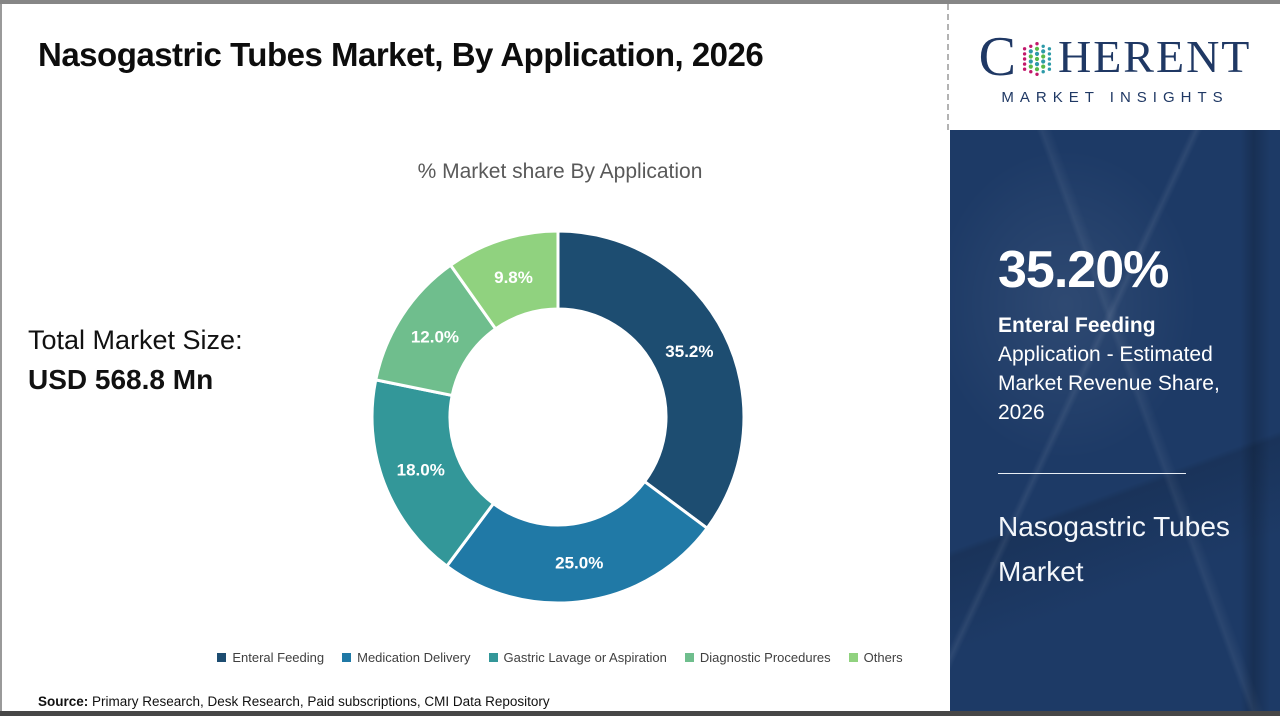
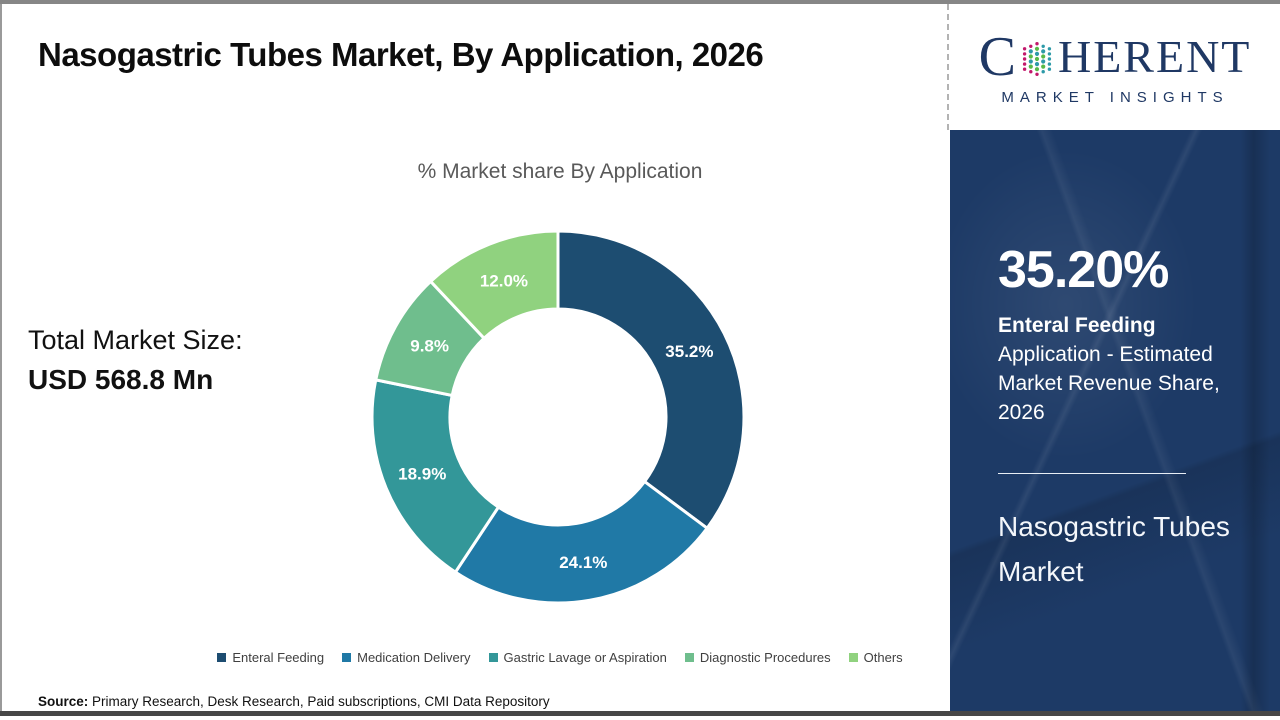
Medication Delivery: 25.0% -> 24.1%
Gastric Lavage or Aspiration: 18.0% -> 18.9%
Diagnostic Procedures: 12.0% -> 9.8%
Others: 9.8% -> 12.0%
